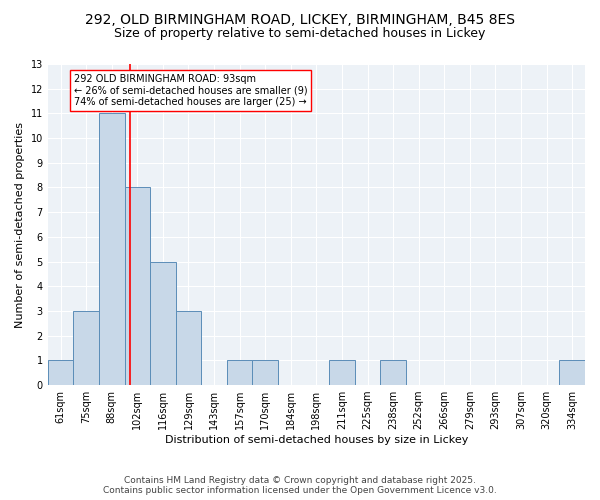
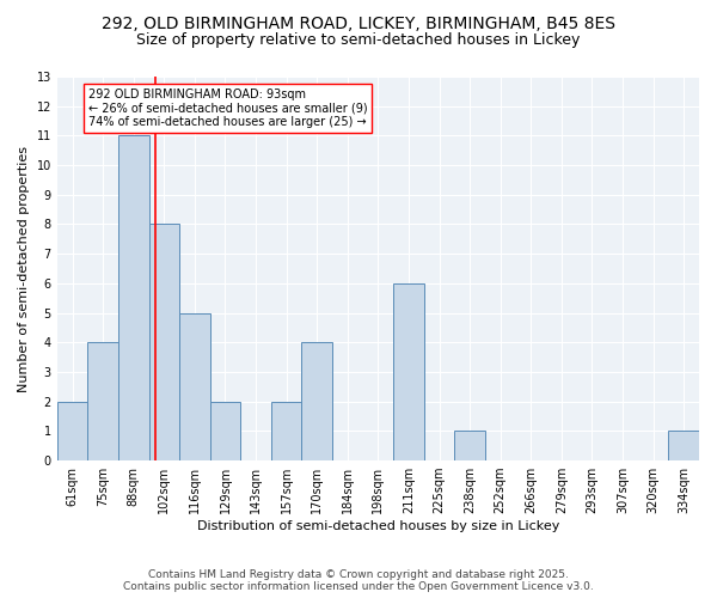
61sqm: 1 -> 2
75sqm: 3 -> 4
129sqm: 3 -> 2
157sqm: 1 -> 2
170sqm: 1 -> 4
211sqm: 1 -> 6
